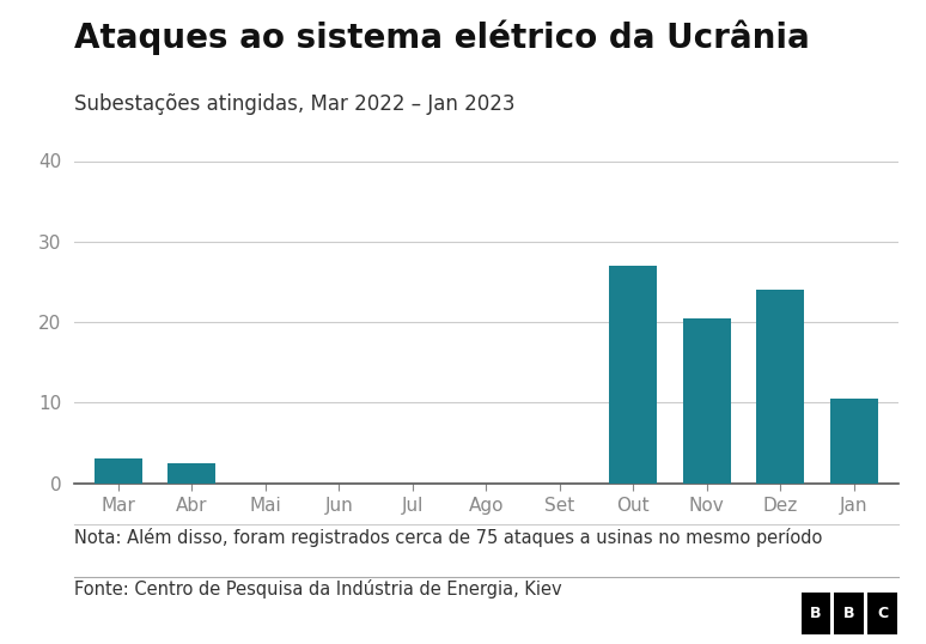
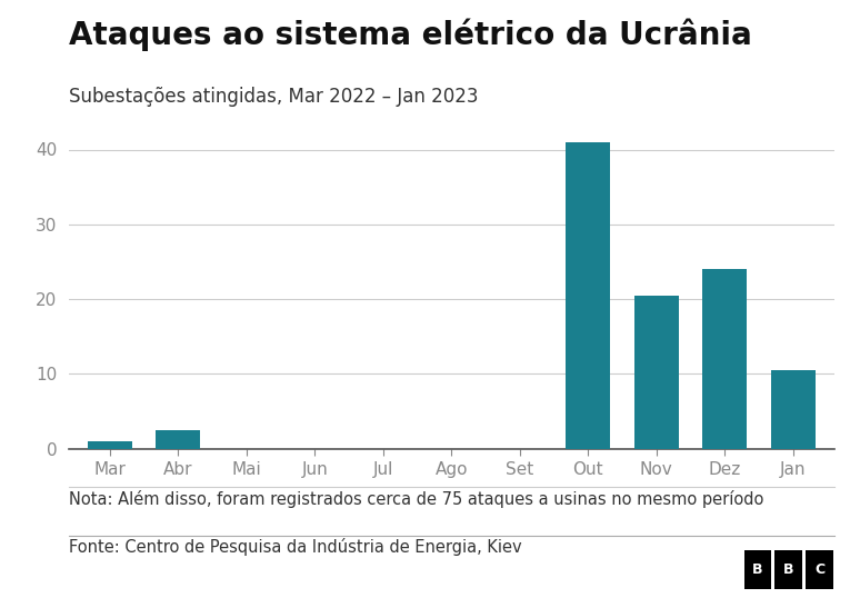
Mar: 3.0 -> 1.0
Out: 27.0 -> 41.0
